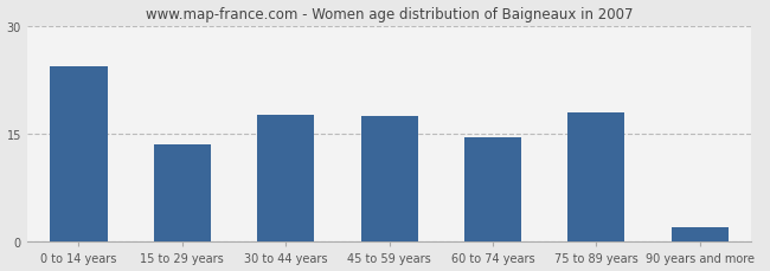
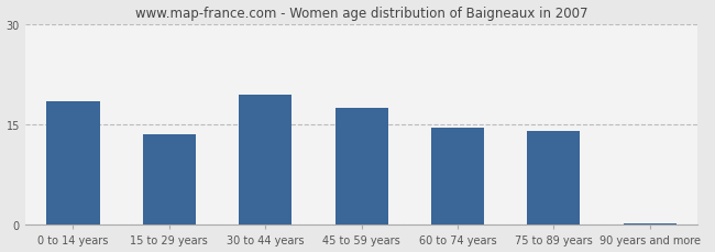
0 to 14 years: 24.4 -> 18.5
30 to 44 years: 17.6 -> 19.5
75 to 89 years: 18.0 -> 14.0
90 years and more: 2.0 -> 0.3
